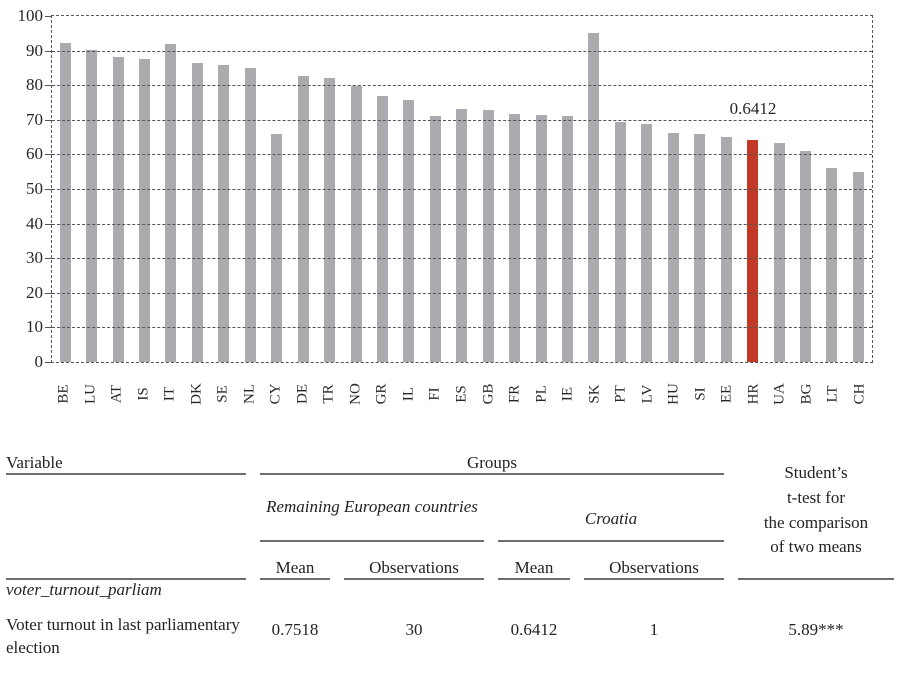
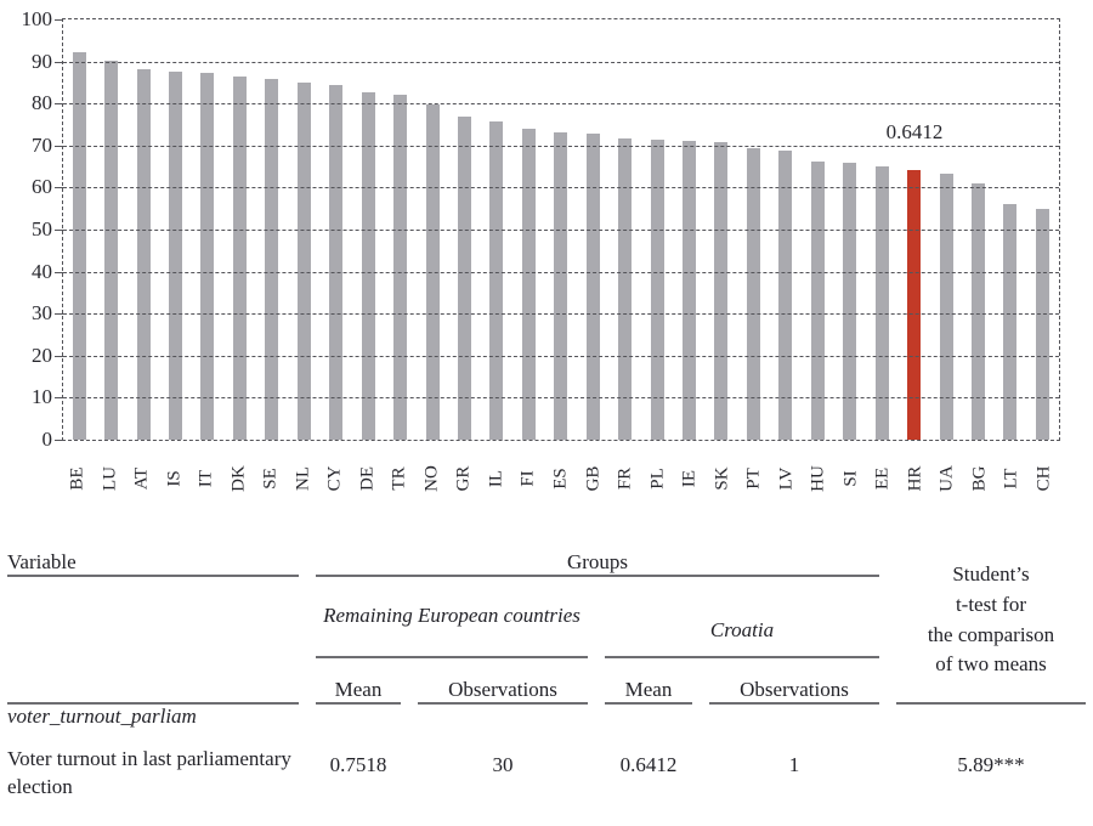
IT: 92 -> 87
CY: 66 -> 84
FI: 71 -> 74
SK: 95 -> 71
